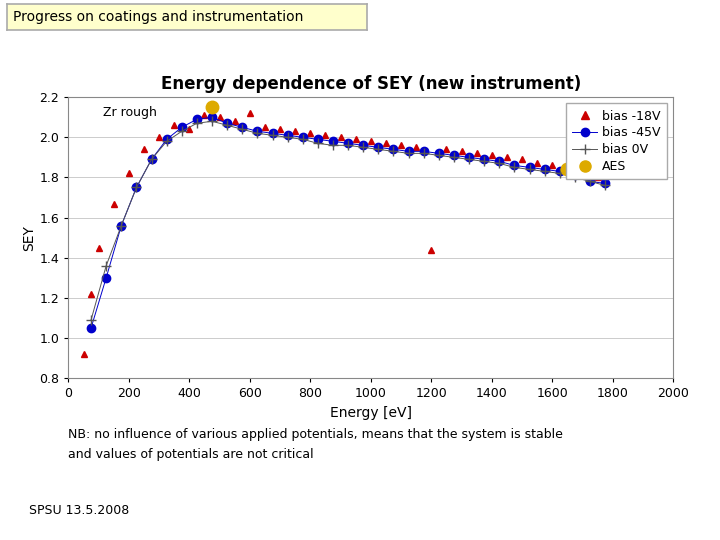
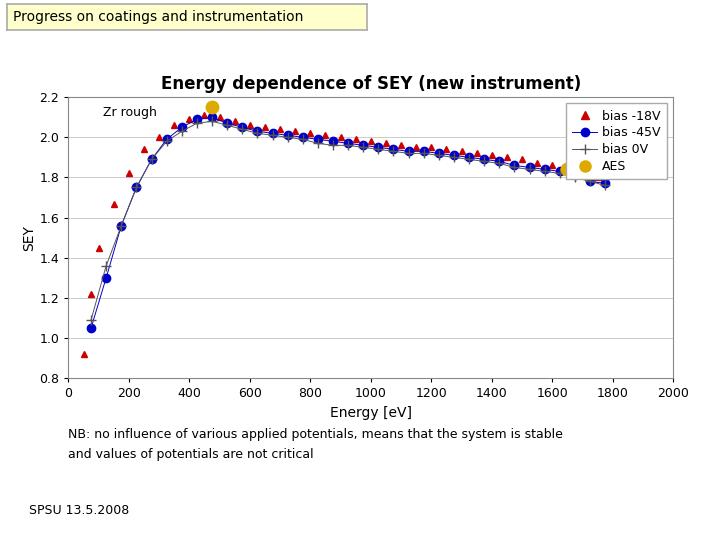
bias -18V/400: 2.04 -> 2.09
bias -18V/600: 2.12 -> 2.06
bias -18V/1200: 1.44 -> 1.95
